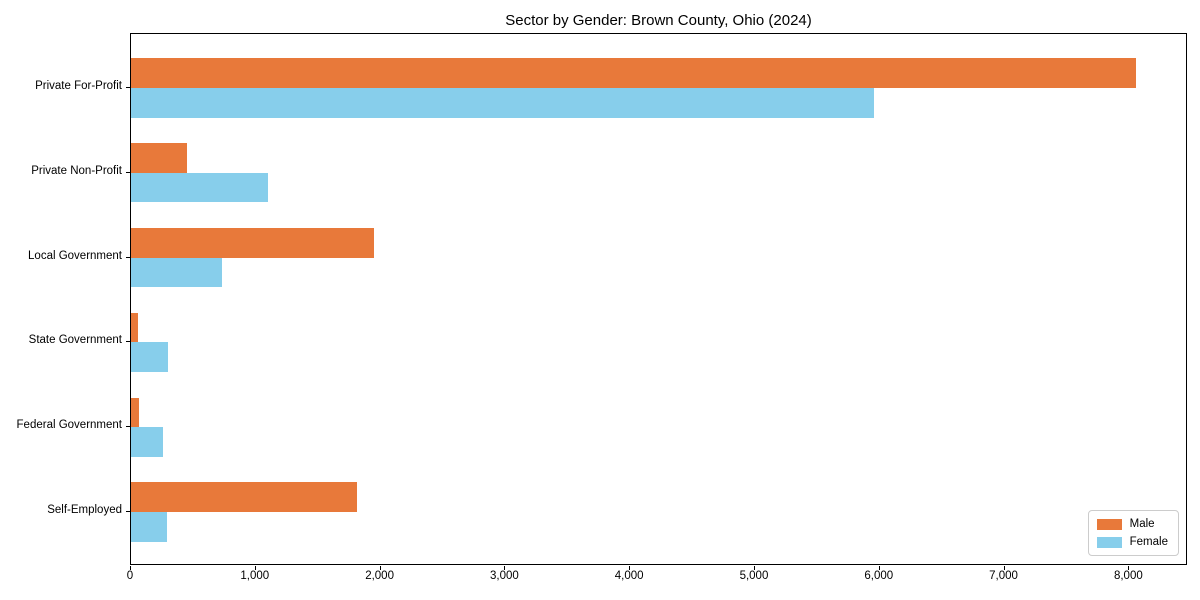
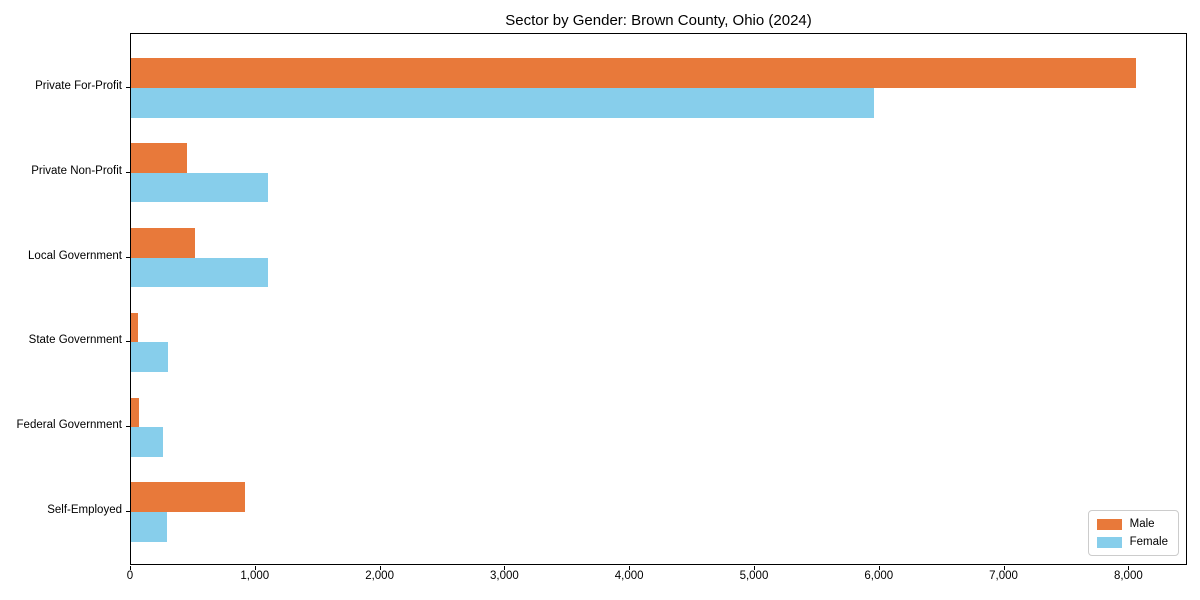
Male/Local Government: 1950 -> 510
Female/Local Government: 730 -> 1100
Male/Self-Employed: 1810 -> 910
